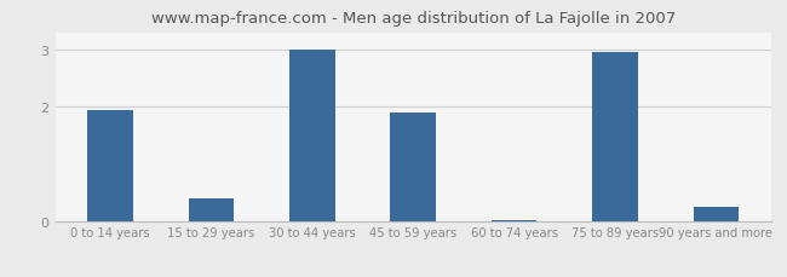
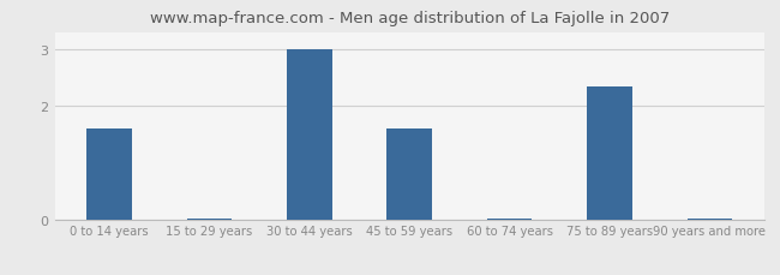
0 to 14 years: 1.95 -> 1.60
15 to 29 years: 0.40 -> 0.02
45 to 59 years: 1.90 -> 1.60
75 to 89 years: 2.95 -> 2.35
90 years and more: 0.25 -> 0.02
